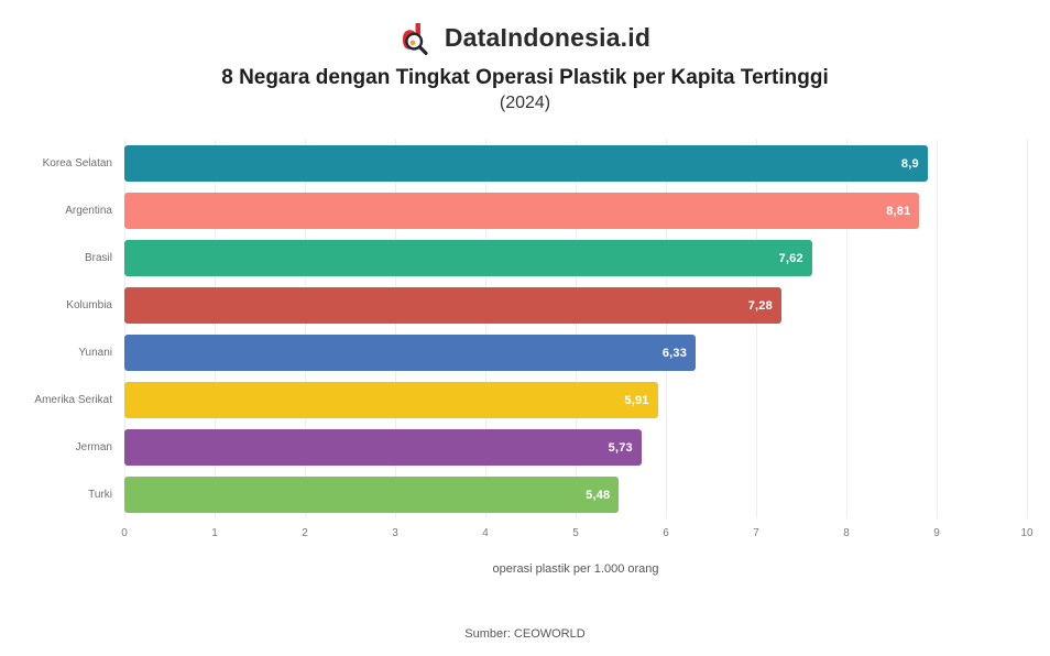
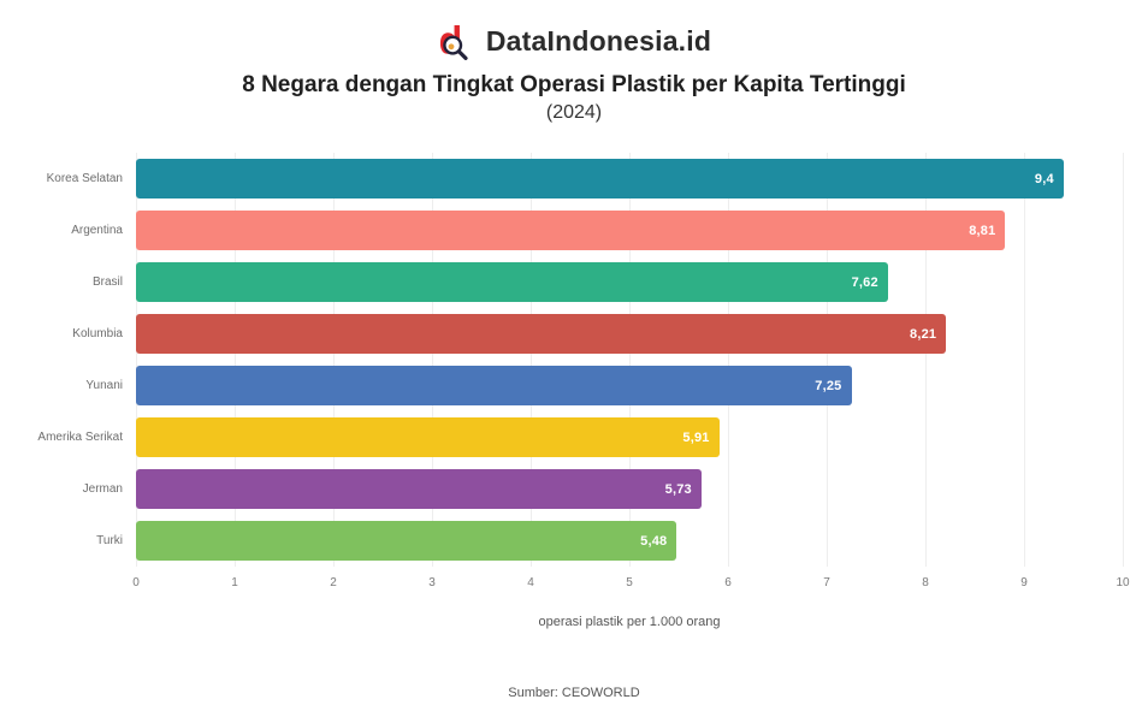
Korea Selatan: 8,9 -> 9,4
Kolumbia: 7,28 -> 8,21
Yunani: 6,33 -> 7,25
